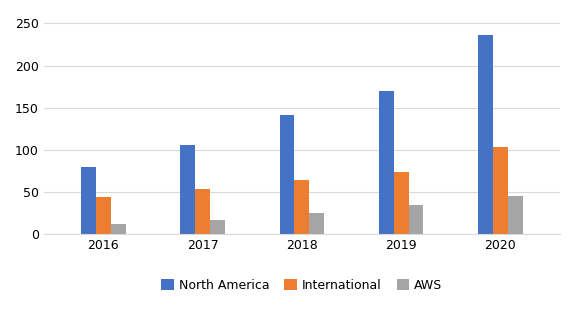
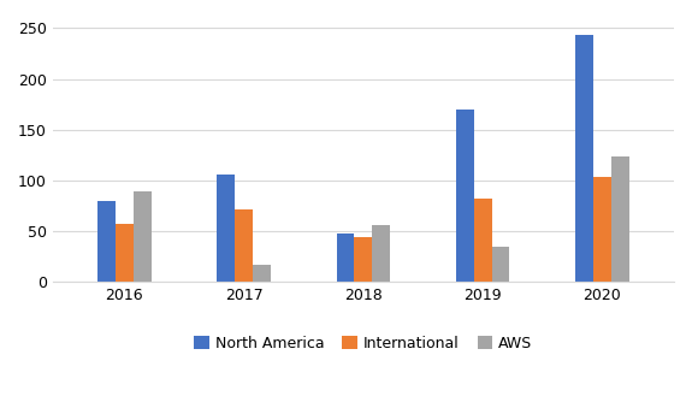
International/2016: 44 -> 58
AWS/2016: 12 -> 90
International/2017: 54 -> 72
North America/2018: 141 -> 48
International/2018: 65 -> 44
AWS/2018: 26 -> 56
International/2019: 74 -> 82
North America/2020: 236 -> 244
AWS/2020: 45 -> 124
